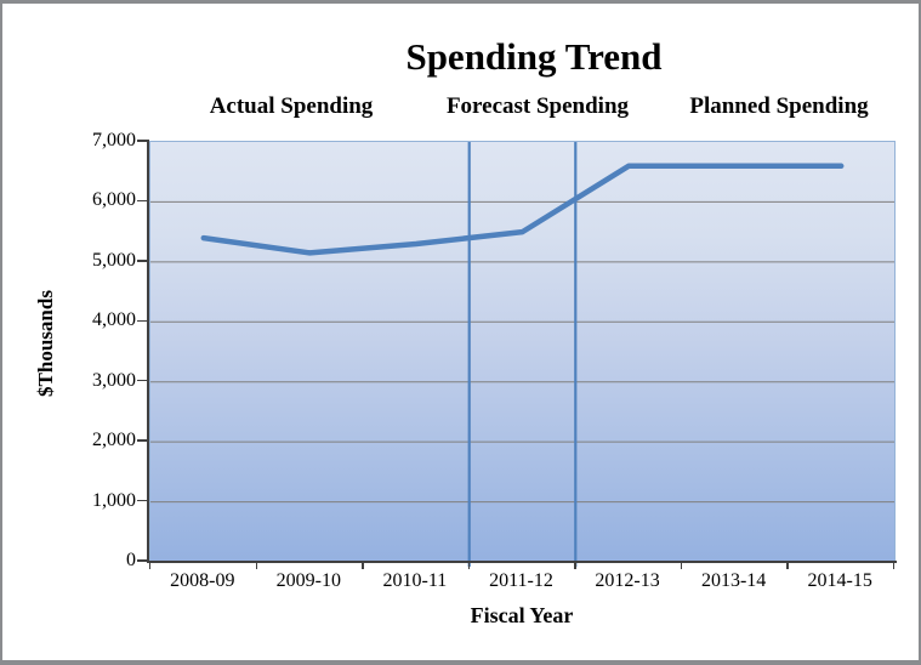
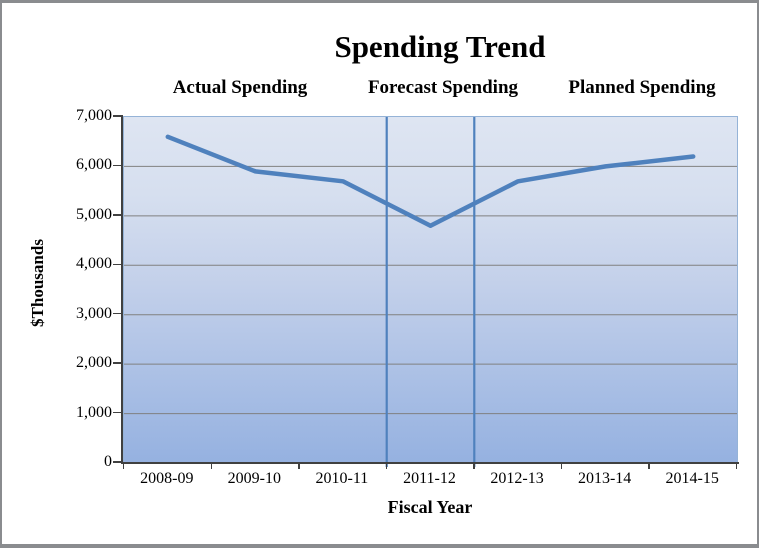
2008-09: 5400 -> 6600
2009-10: 5200 -> 5900
2010-11: 5300 -> 5700
2011-12: 5500 -> 4800
2012-13: 6600 -> 5700
2013-14: 6600 -> 6000
2014-15: 6600 -> 6200
